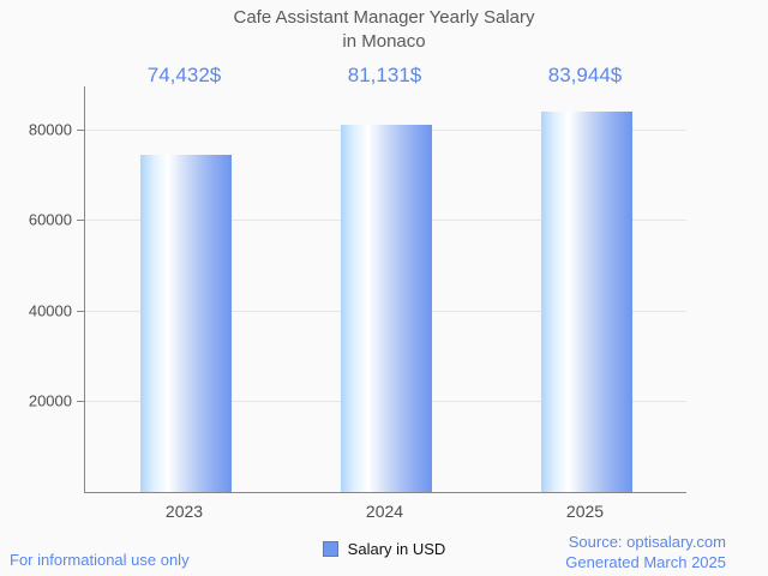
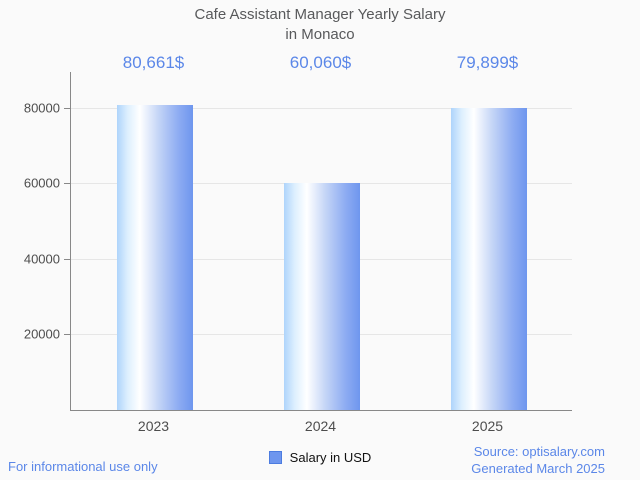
2023: 74,432 -> 80,661
2024: 81,131 -> 60,060
2025: 83,944 -> 79,899
